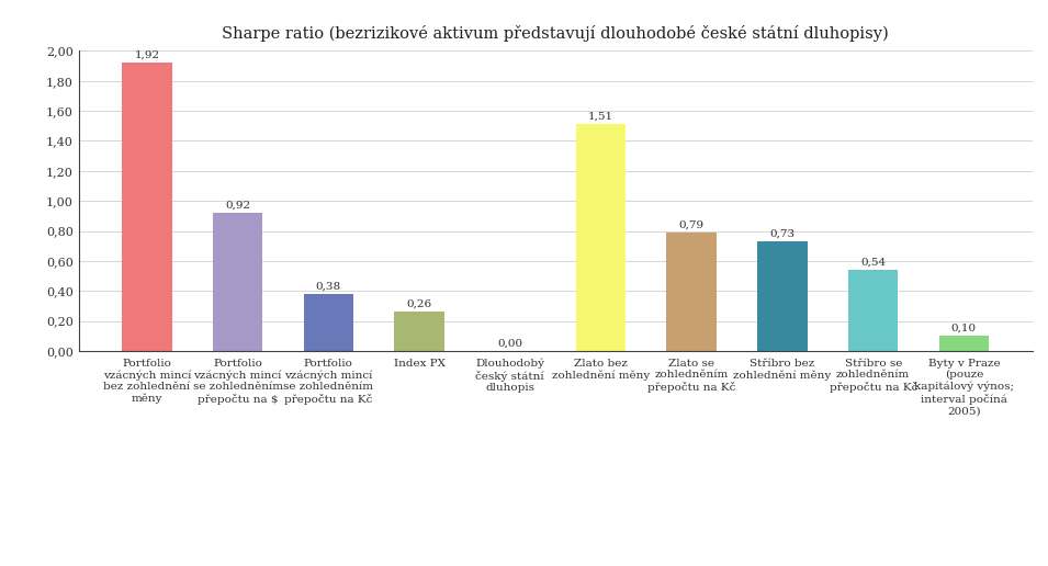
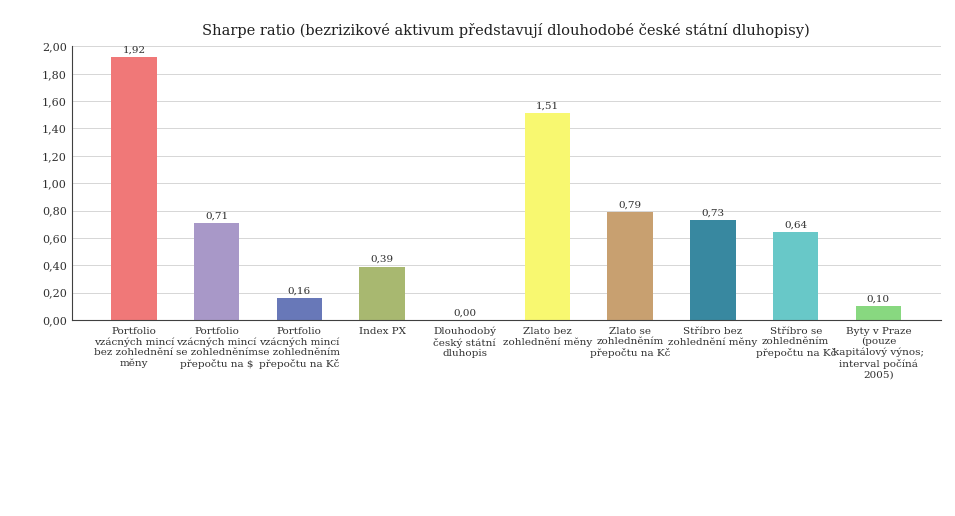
Portfolio vzácných mincí se zohledněním přepočtu na $: 0,92 -> 0,71
Portfolio vzácných mincí se zohledněním přepočtu na Kč: 0,38 -> 0,16
Index PX: 0,26 -> 0,39
Stříbro se zohledněním přepočtu na Kč: 0,54 -> 0,64
